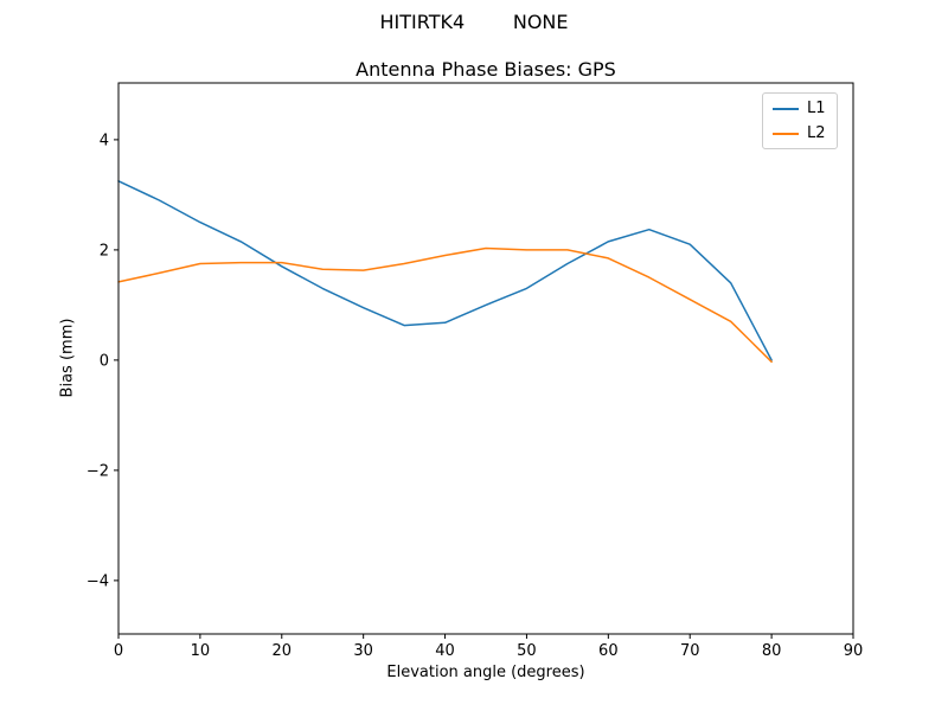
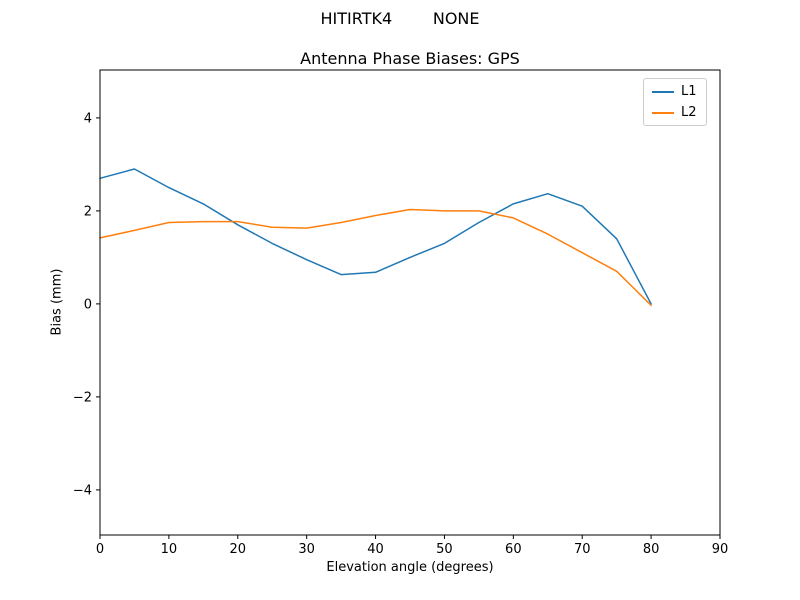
L1/0: 3.2 -> 2.7
